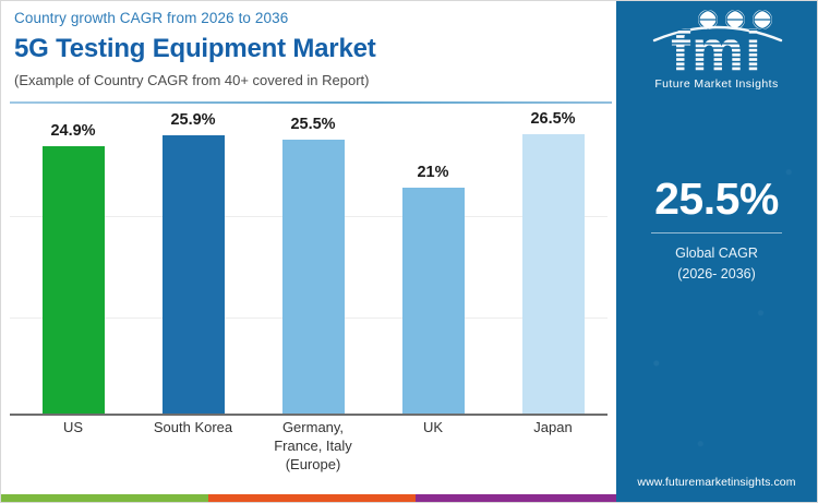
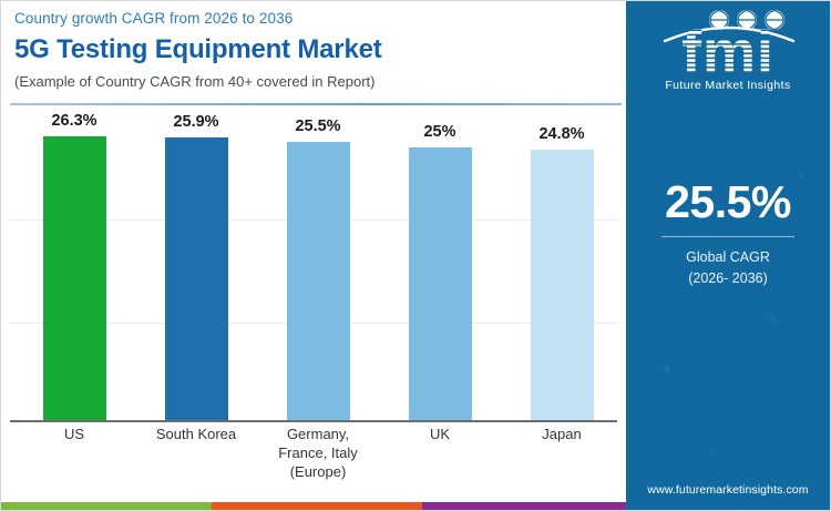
US: 24.9% -> 26.3%
UK: 21% -> 25%
Japan: 26.5% -> 24.8%
